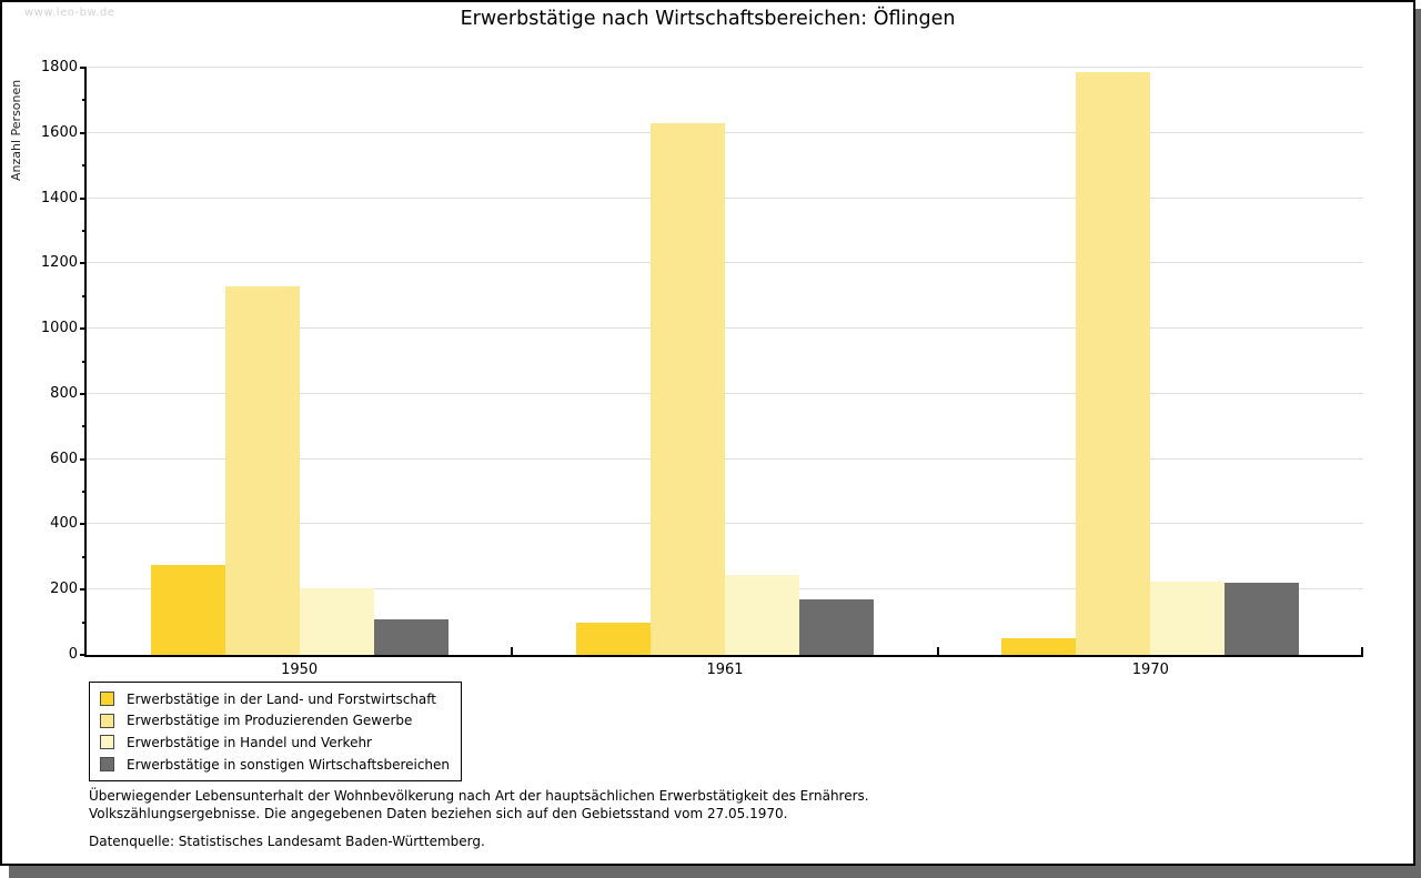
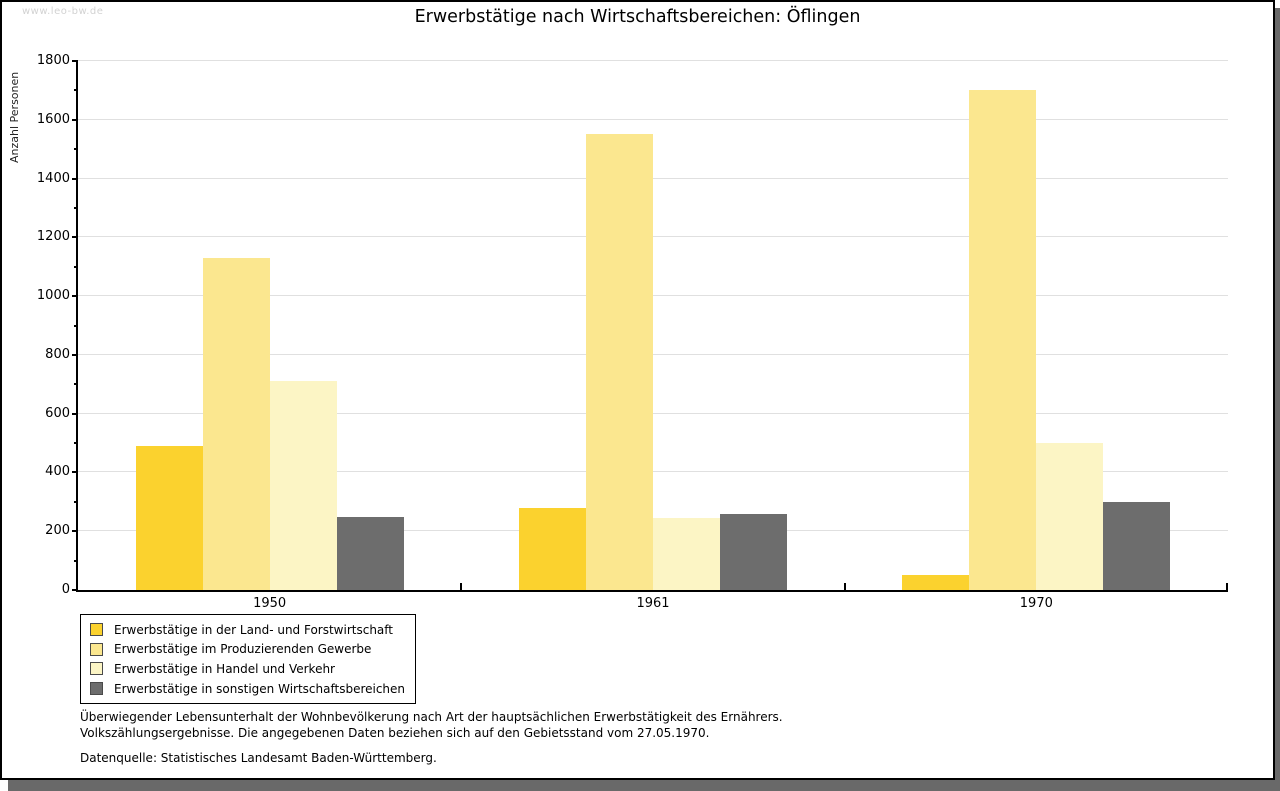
Erwerbstätige in der Land- und Forstwirtschaft/1950: 280 -> 490
Erwerbstätige in Handel und Verkehr/1950: 200 -> 710
Erwerbstätige in sonstigen Wirtschaftsbereichen/1950: 110 -> 250
Erwerbstätige in der Land- und Forstwirtschaft/1961: 100 -> 280
Erwerbstätige im Produzierenden Gewerbe/1961: 1630 -> 1550
Erwerbstätige in sonstigen Wirtschaftsbereichen/1961: 170 -> 260
Erwerbstätige im Produzierenden Gewerbe/1970: 1780 -> 1700
Erwerbstätige in Handel und Verkehr/1970: 220 -> 500
Erwerbstätige in sonstigen Wirtschaftsbereichen/1970: 220 -> 300
